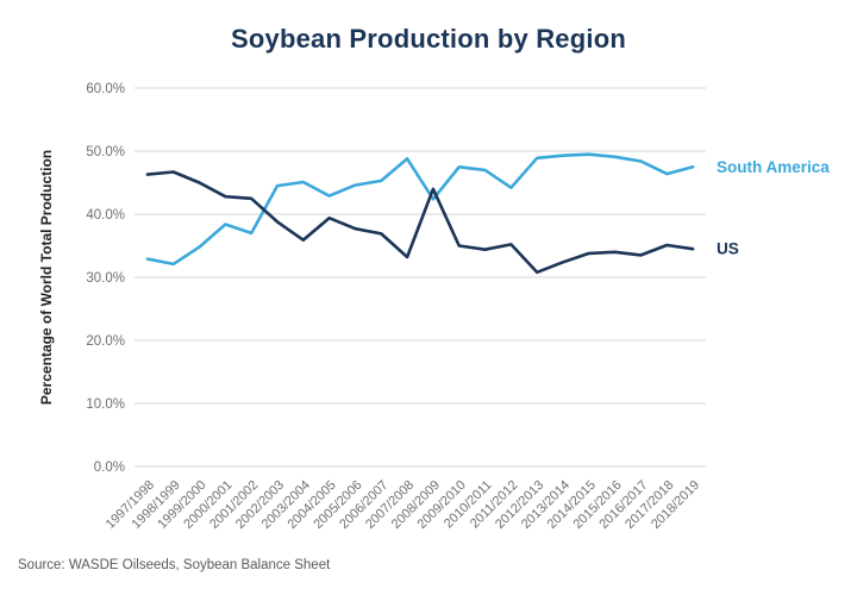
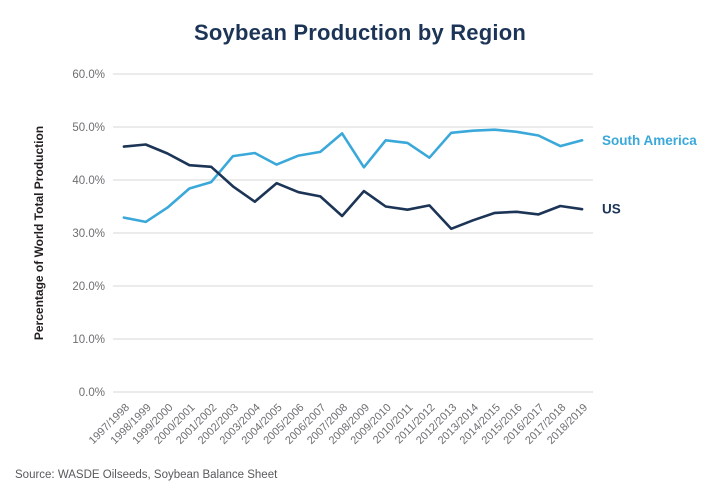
South America/2001/2002: 37% -> 40%
US/2008/2009: 44% -> 38%
